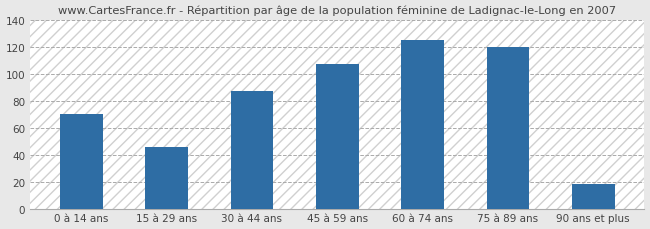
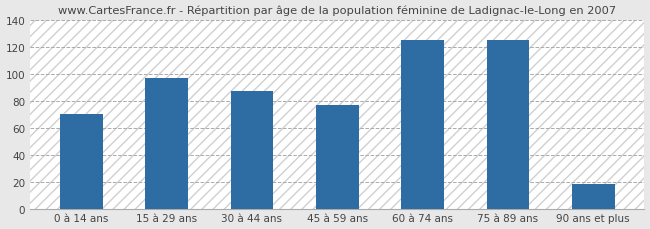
15 à 29 ans: 46 -> 97
45 à 59 ans: 107 -> 77
75 à 89 ans: 120 -> 125
